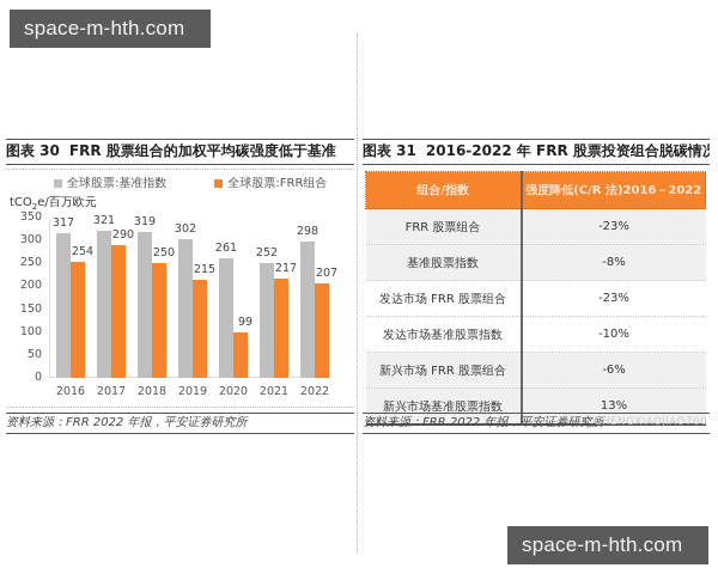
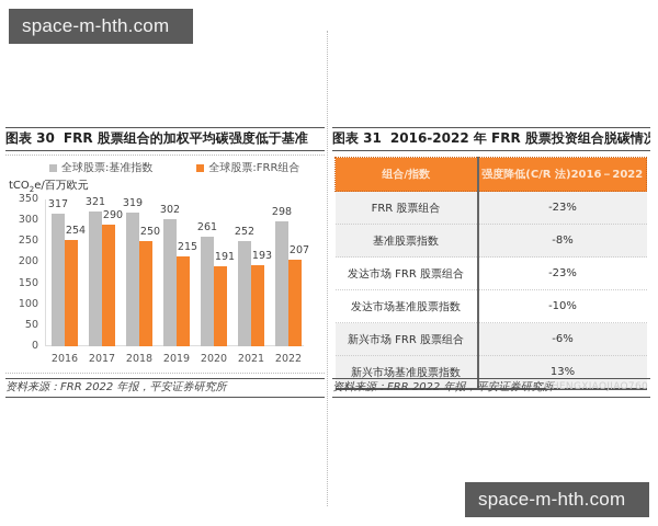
FRR 股票组合的加权平均碳强度低于基准/全球股票:FRR组合/2020: 99 -> 191
FRR 股票组合的加权平均碳强度低于基准/全球股票:FRR组合/2021: 217 -> 193
